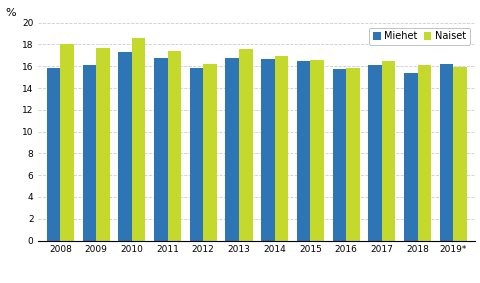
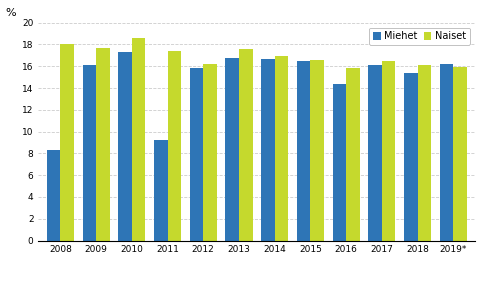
Miehet/2008: 15.8 -> 8.3
Miehet/2011: 16.8 -> 9.2
Miehet/2016: 15.7 -> 14.4
